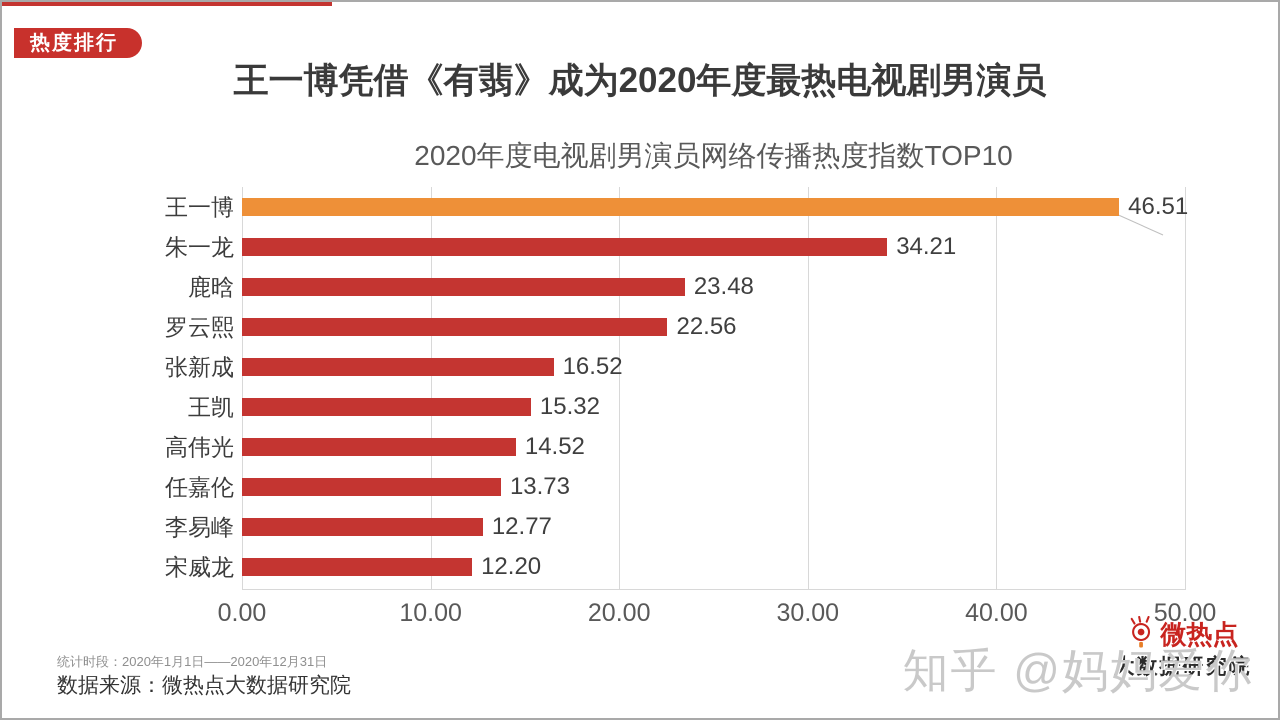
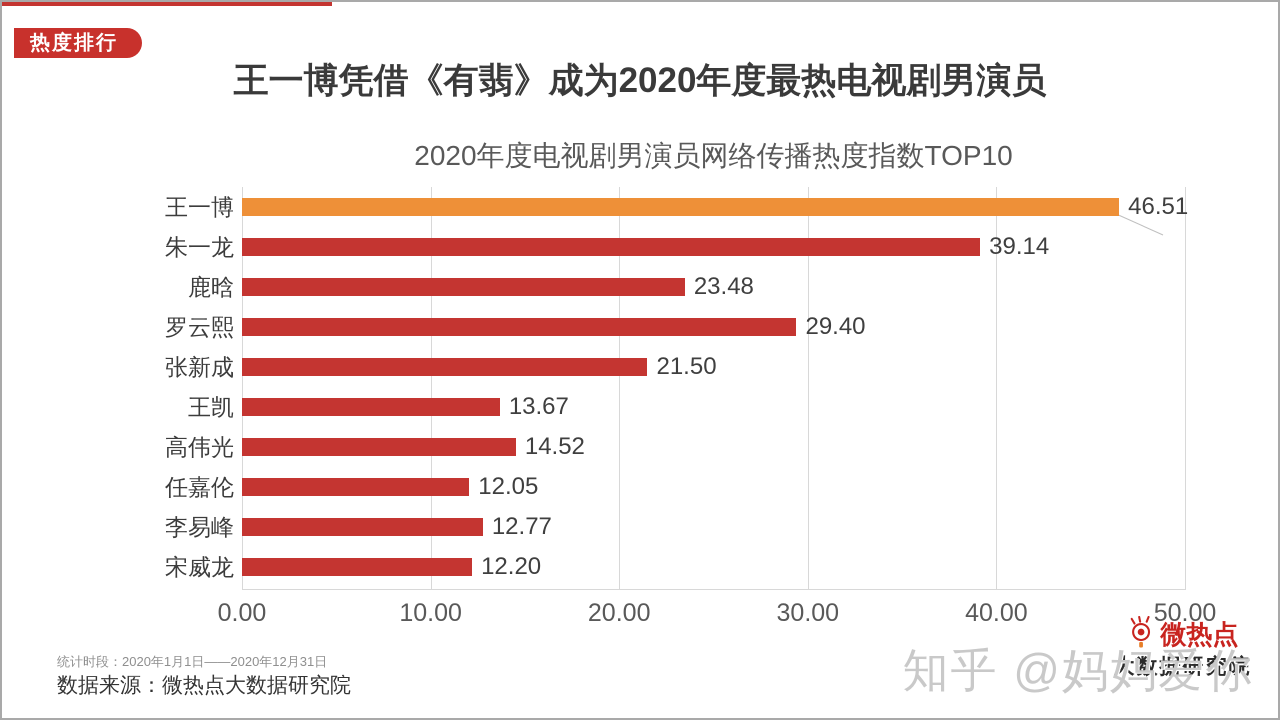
朱一龙: 34.21 -> 39.14
罗云熙: 22.56 -> 29.40
张新成: 16.52 -> 21.50
王凯: 15.32 -> 13.67
任嘉伦: 13.73 -> 12.05
